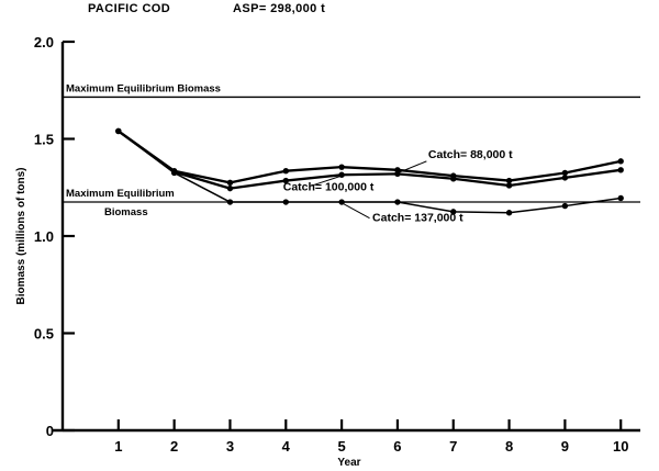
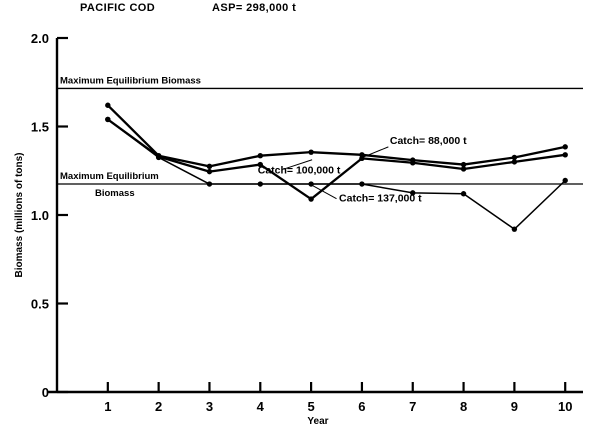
Catch= 88,000 t/1: 1.54 -> 1.62
Catch= 100,000 t/5: 1.31 -> 1.09
Catch= 137,000 t/9: 1.16 -> 0.92
